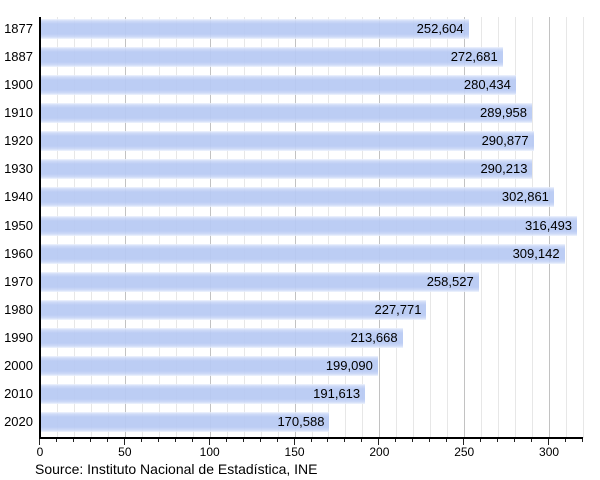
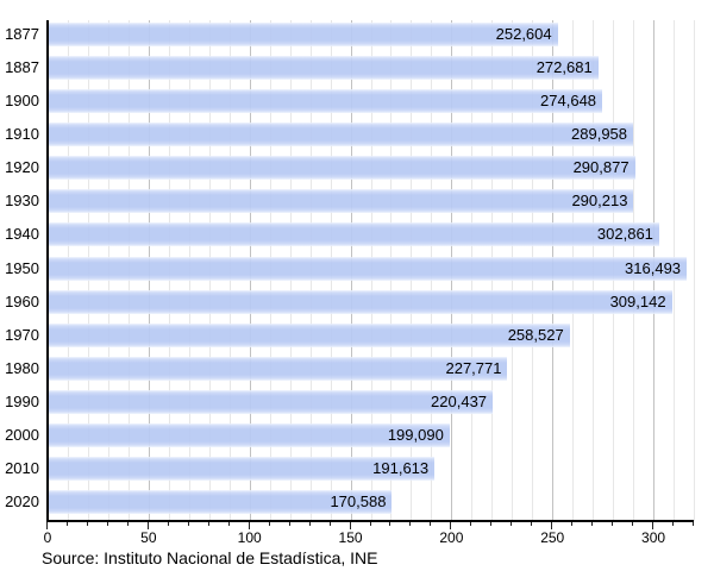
1900: 280,434 -> 274,648
1990: 213,668 -> 220,437
